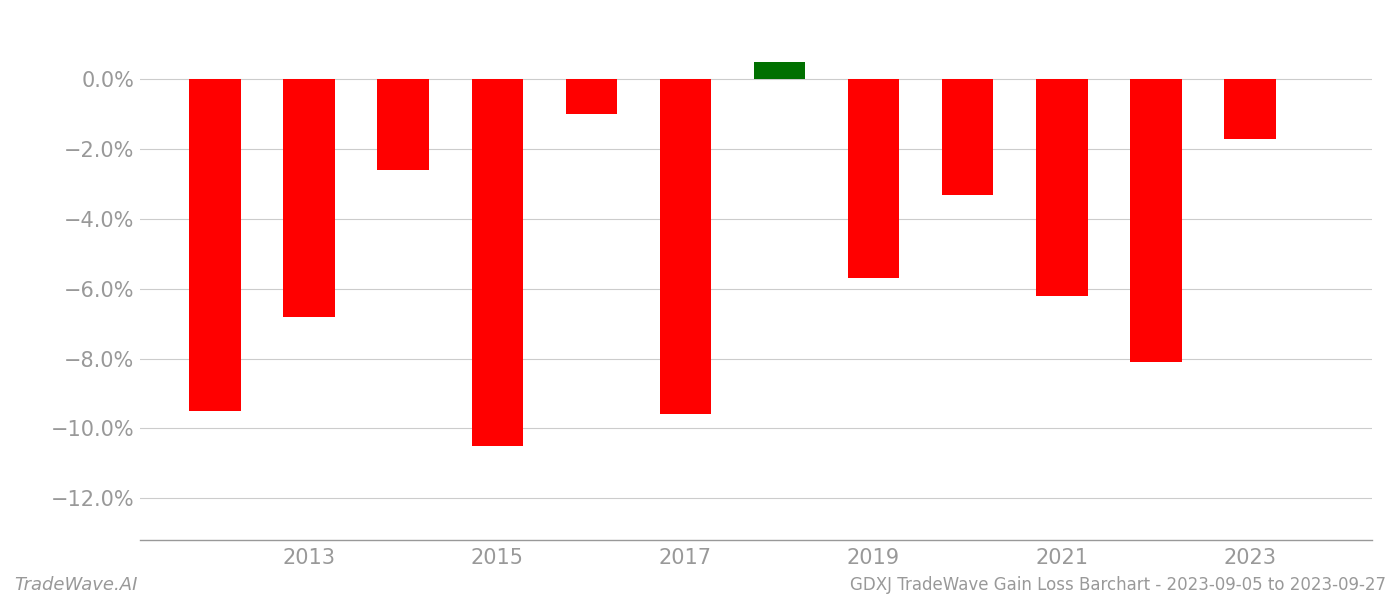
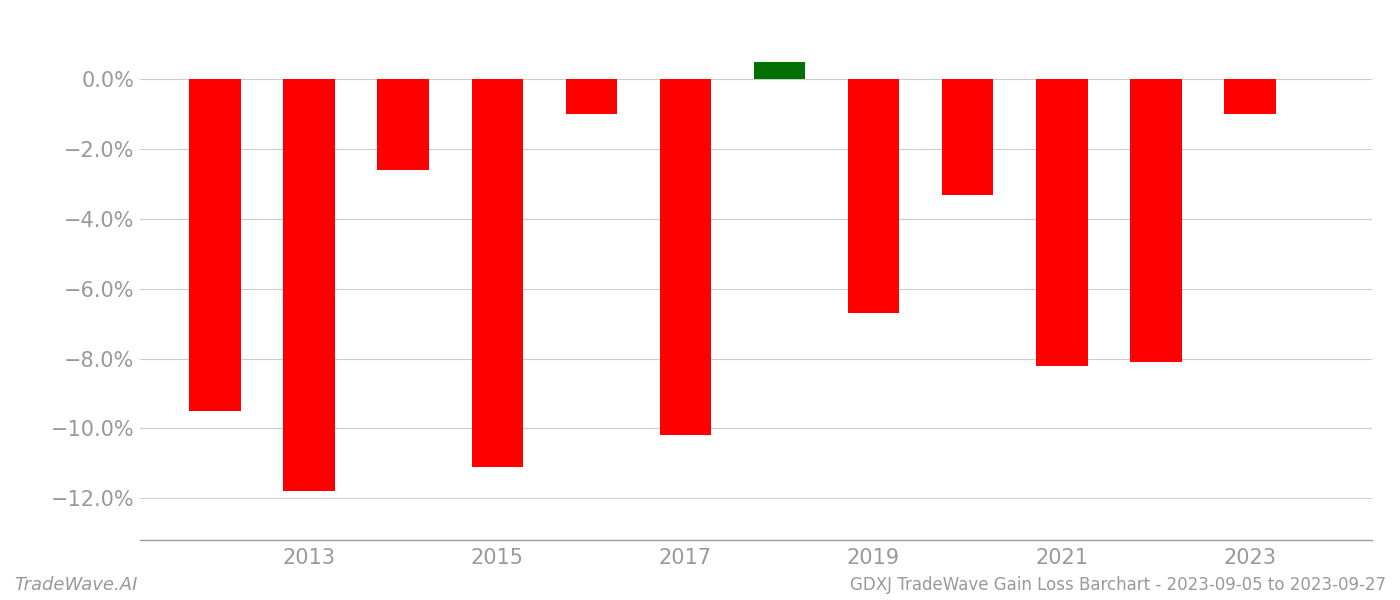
2013: -6.8% -> -11.8%
2015: -10.5% -> -11.1%
2017: -9.6% -> -10.2%
2019: -5.7% -> -6.7%
2021: -6.2% -> -8.2%
2023: -1.7% -> -1.0%
